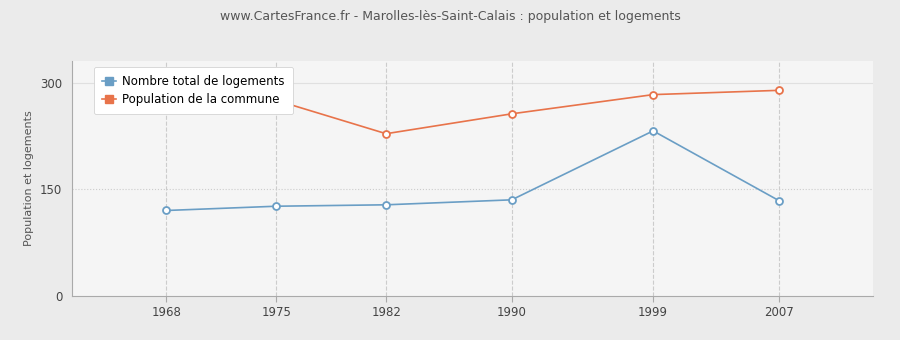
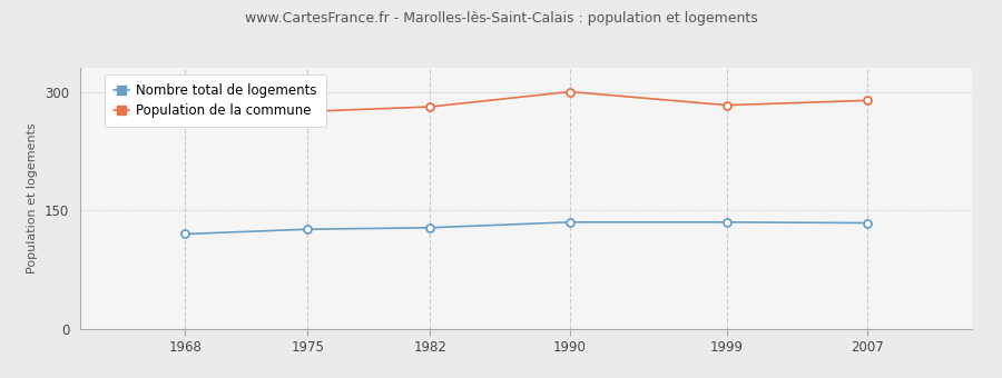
Population de la commune/1982: 228 -> 281
Population de la commune/1990: 256 -> 300
Nombre total de logements/1999: 232 -> 135
